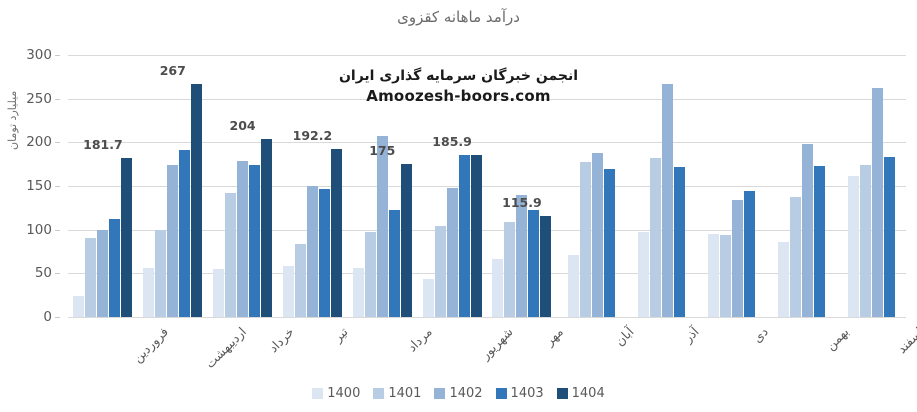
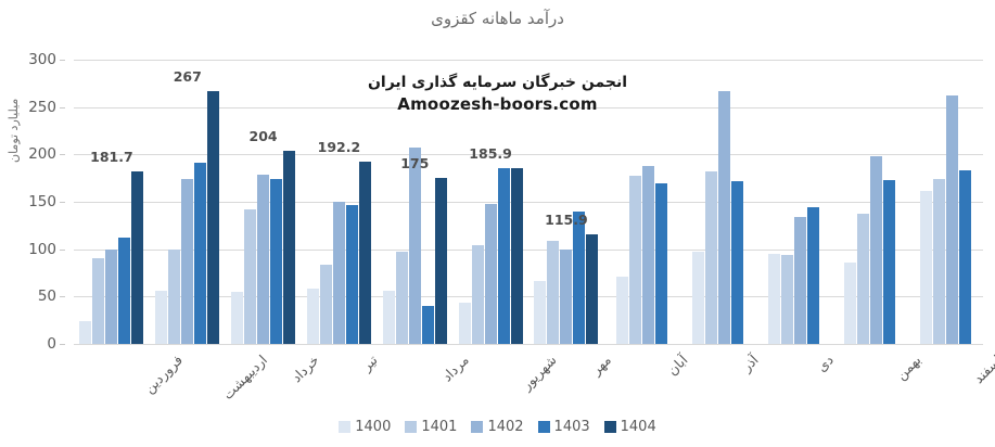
1403/مرداد: 120 -> 40
1402/مهر: 140 -> 100
1403/مهر: 120 -> 140
